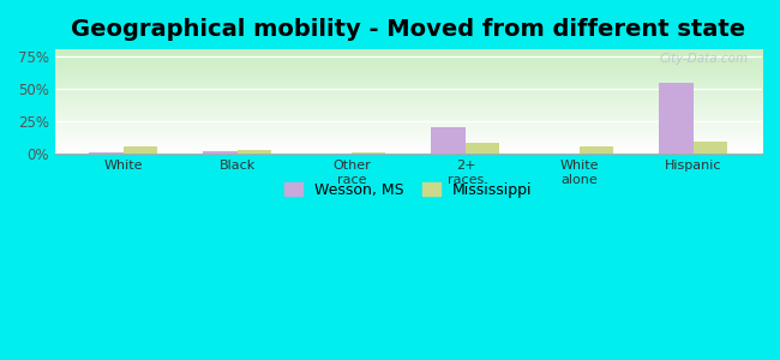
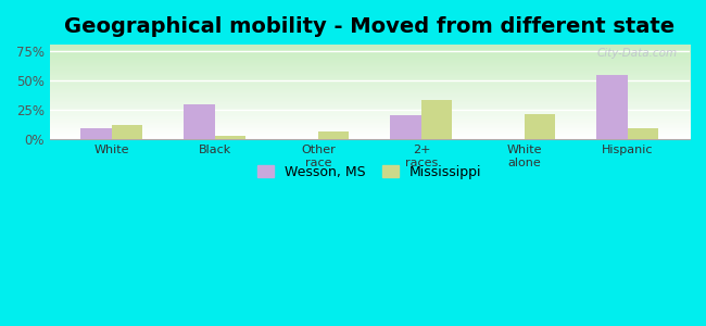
Wesson, MS/White: 1% -> 9%
Mississippi/White: 6% -> 12%
Wesson, MS/Black: 2% -> 30%
Mississippi/Other race: 2% -> 7%
Mississippi/2+ races: 8% -> 33%
Mississippi/White alone: 6% -> 21%
